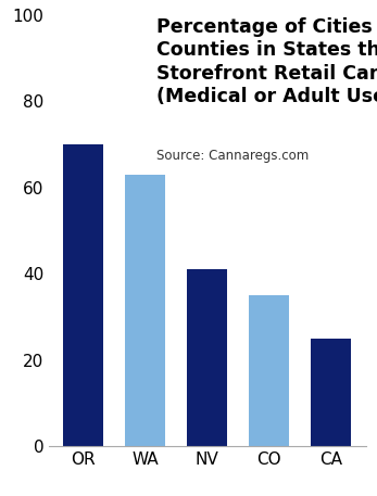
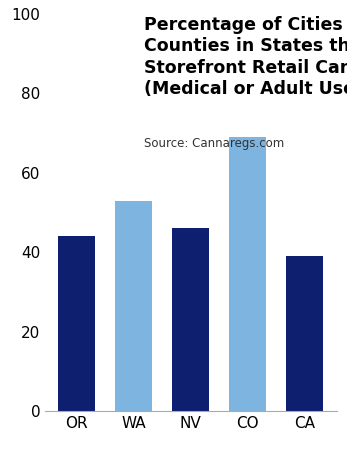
OR: 70 -> 44
WA: 63 -> 53
NV: 41 -> 46
CO: 35 -> 69
CA: 25 -> 39
